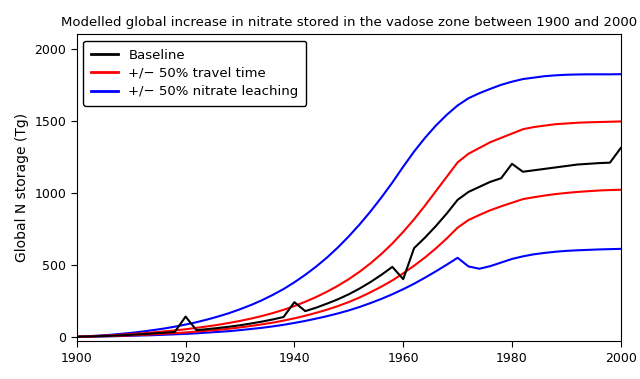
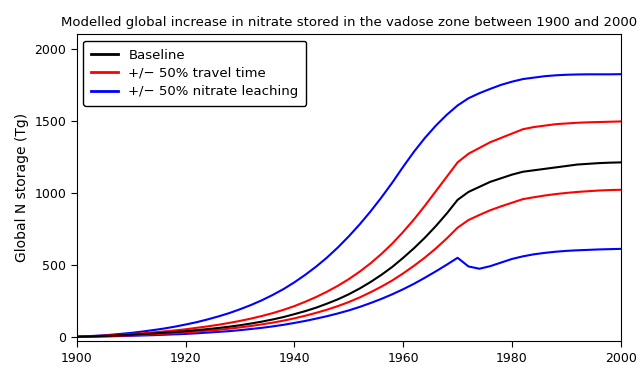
Baseline/1920: 140 -> 40
Baseline/1940: 240 -> 160
Baseline/1960: 400 -> 550
Baseline/1980: 1200 -> 1120
Baseline/2000: 1310 -> 1210
